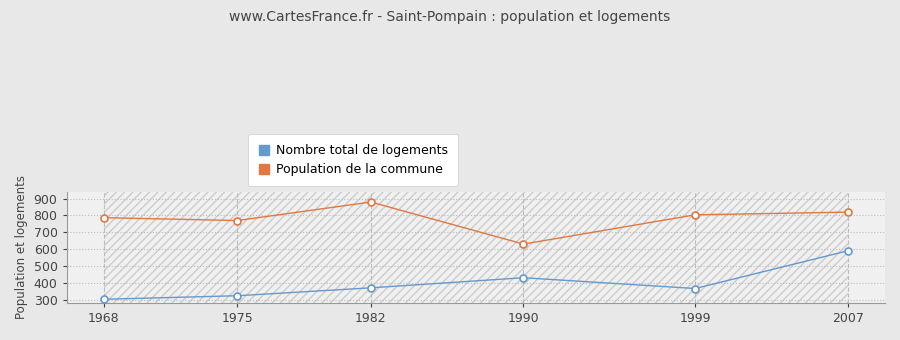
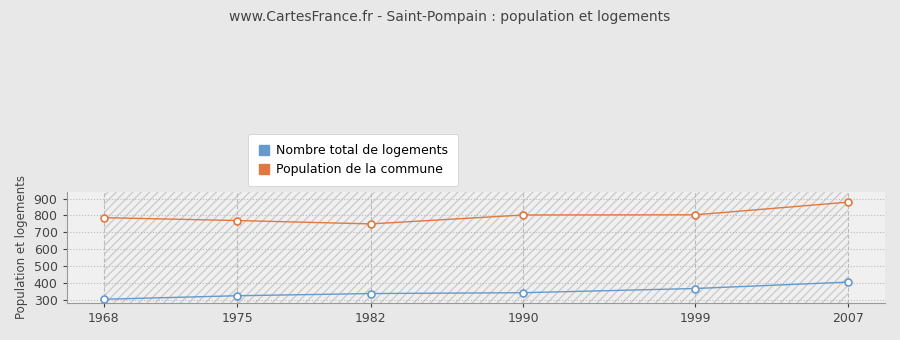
Nombre total de logements/1982: 370 -> 340
Population de la commune/1982: 880 -> 750
Nombre total de logements/1990: 430 -> 340
Population de la commune/1990: 630 -> 800
Nombre total de logements/2007: 590 -> 400
Population de la commune/2007: 820 -> 880
